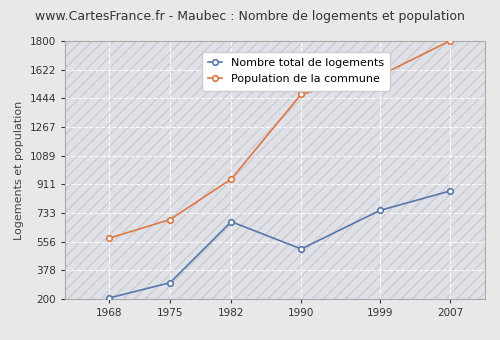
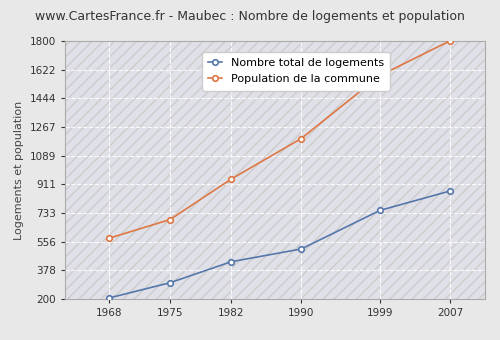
Nombre total de logements/1982: 680 -> 430
Population de la commune/1990: 1470 -> 1200
